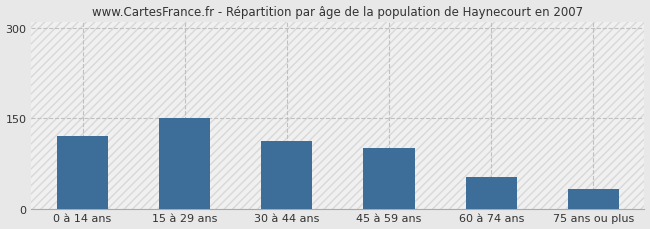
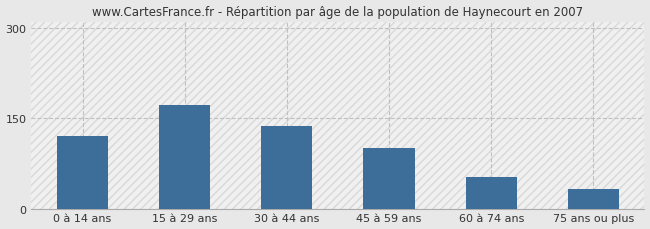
15 à 29 ans: 150 -> 172
30 à 44 ans: 112 -> 137
